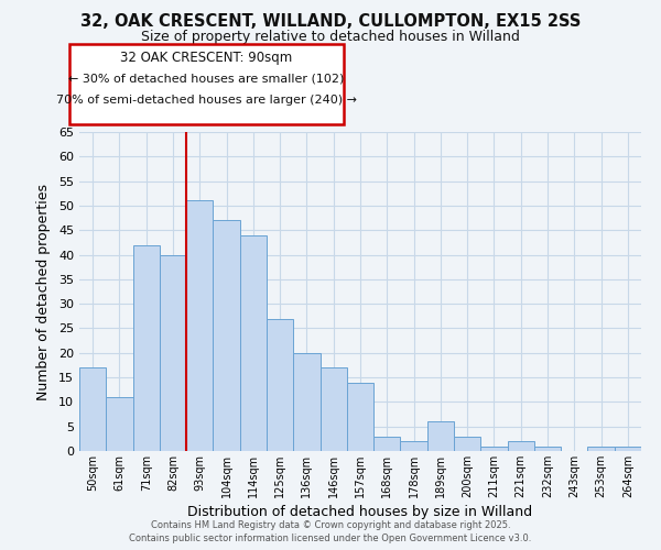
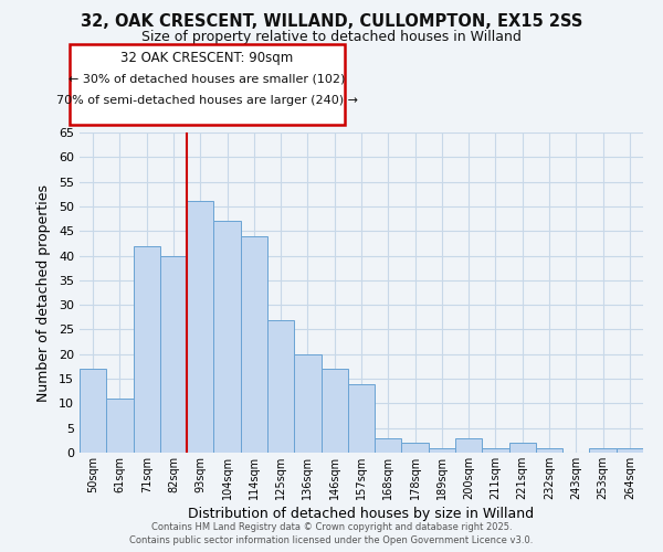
189sqm: 6 -> 1
